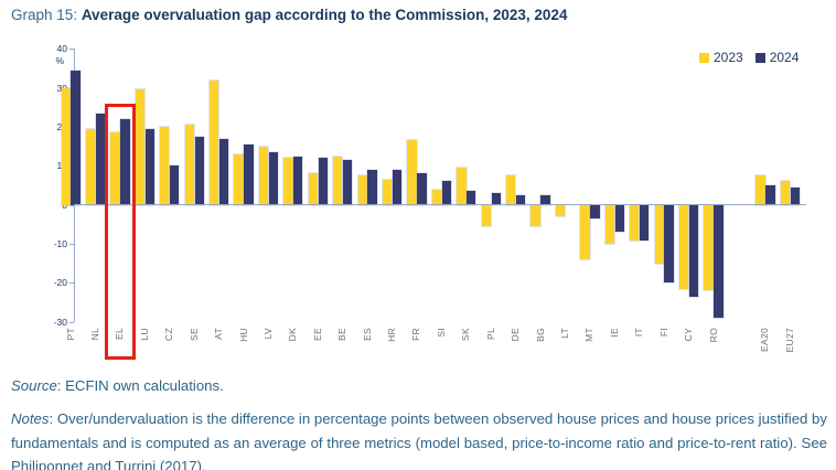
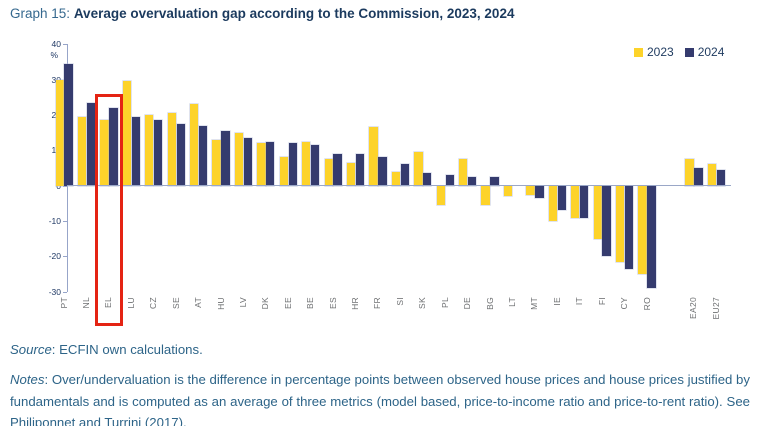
2024/CZ: 10 -> 18
2023/AT: 32 -> 23
2023/MT: -14 -> -2
2023/RO: -22 -> -25
